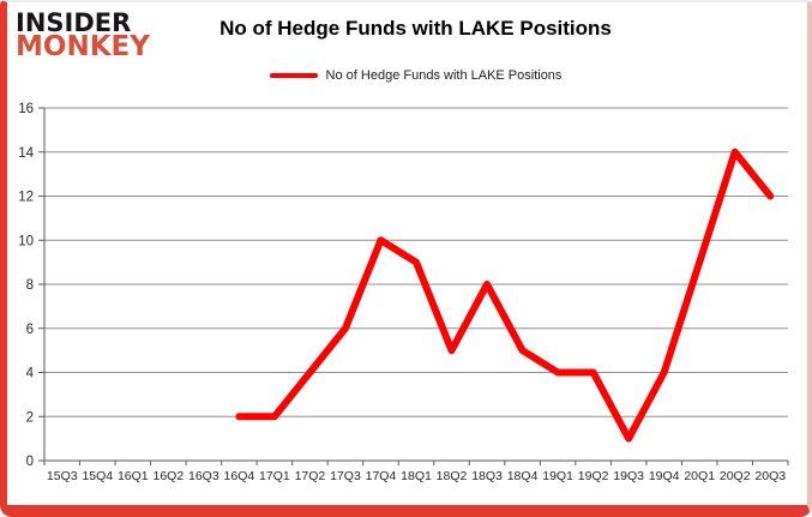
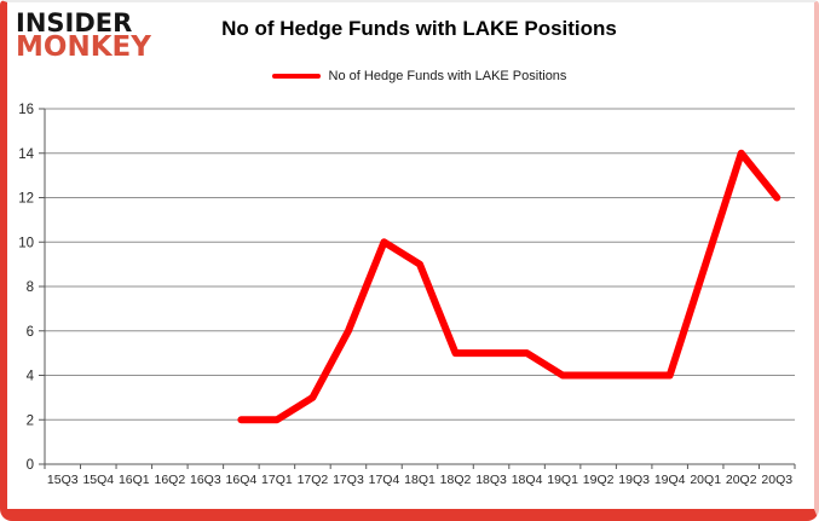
17Q2: 4 -> 3
18Q3: 8 -> 5
19Q3: 1 -> 4
